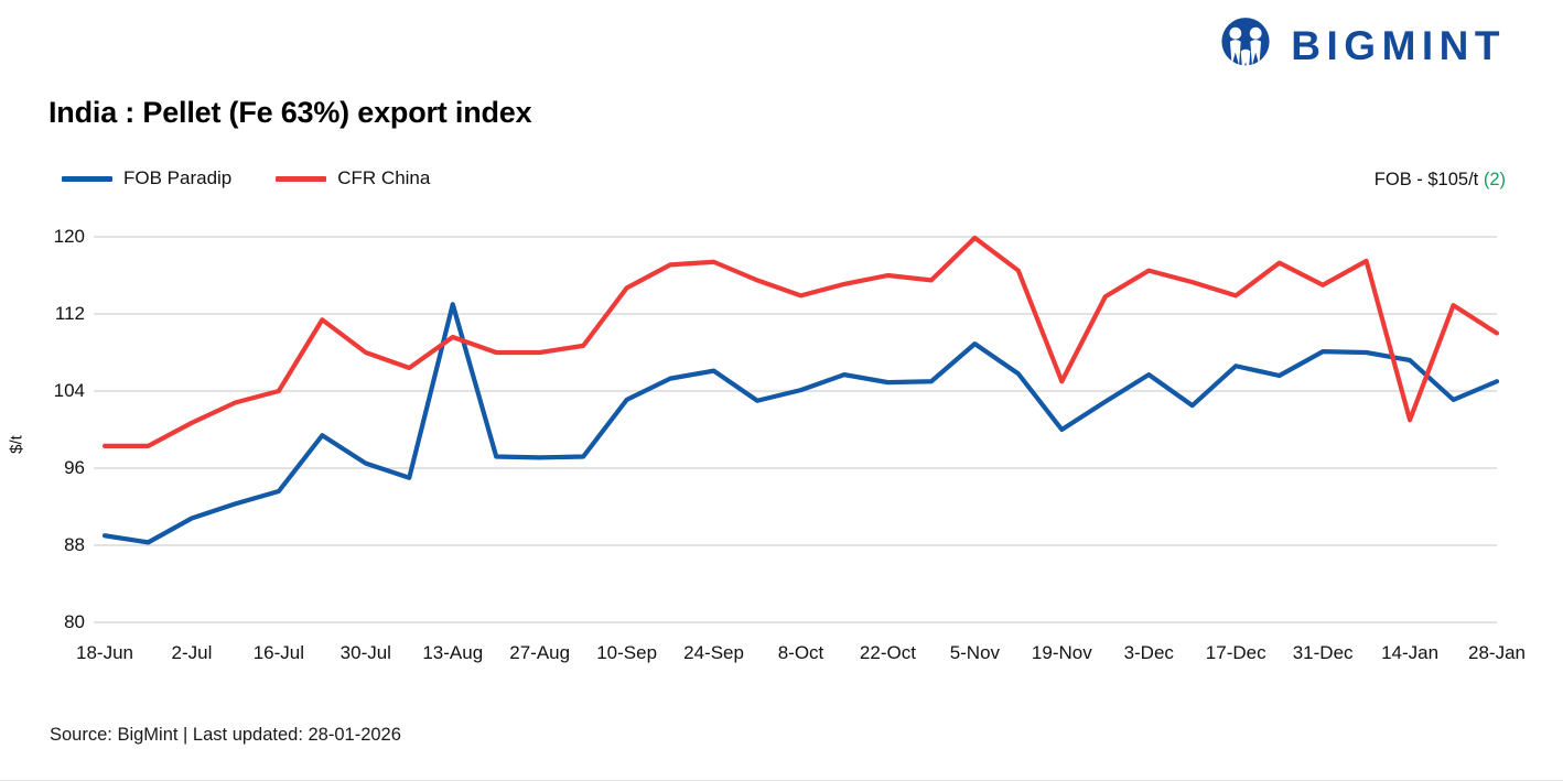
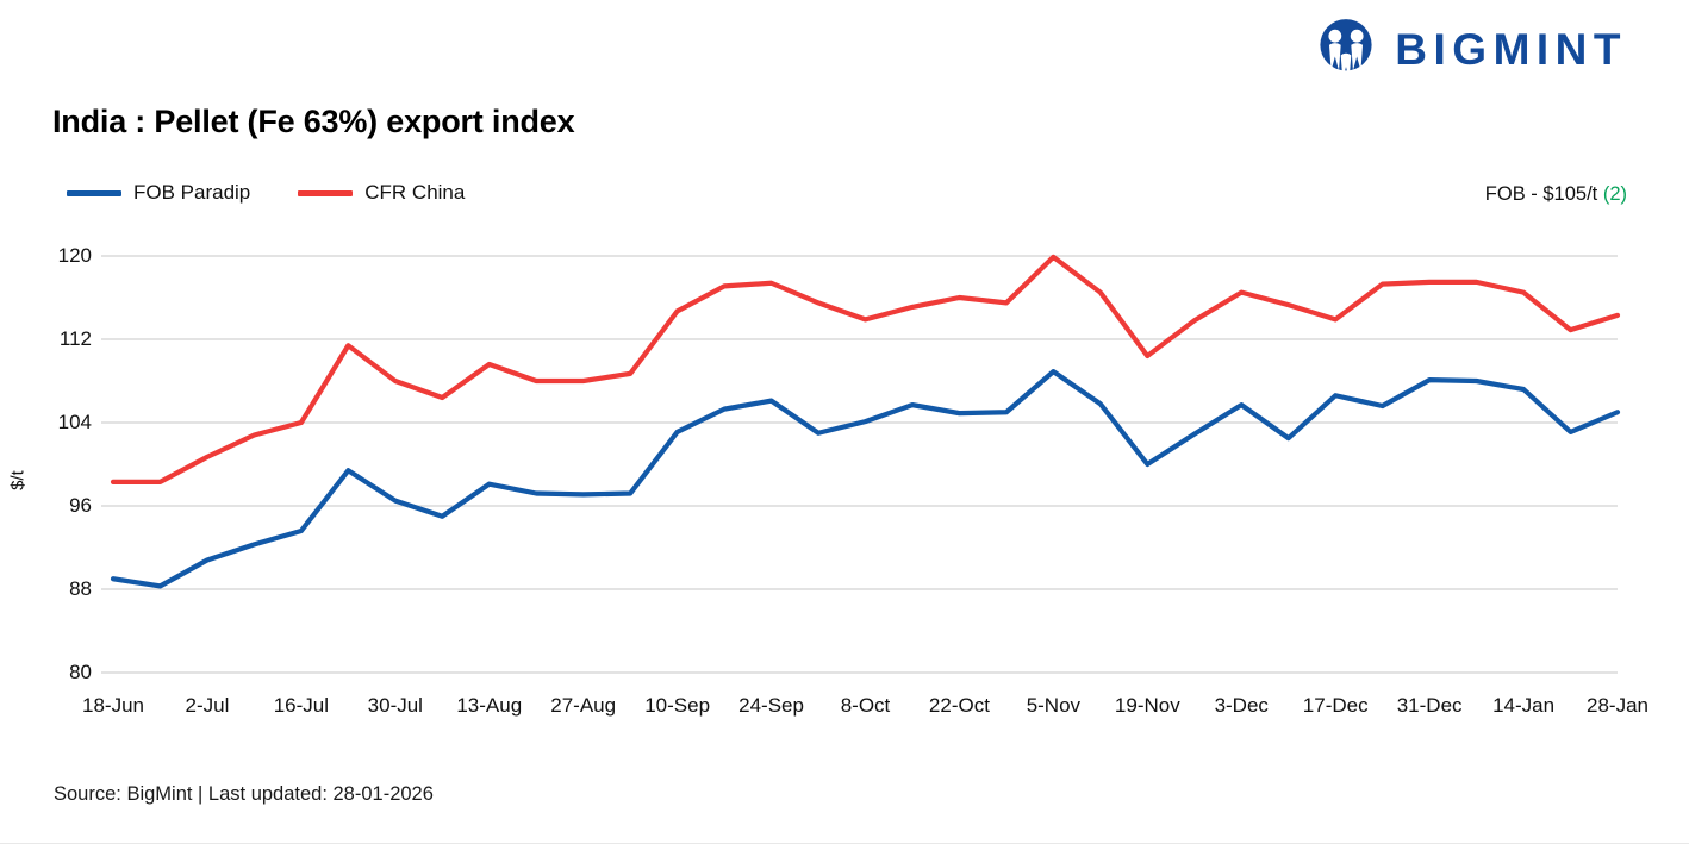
FOB Paradip/13-Aug: 113 -> 98
CFR China/19-Nov: 105 -> 110
CFR China/31-Dec: 115 -> 118
CFR China/14-Jan: 101 -> 116
CFR China/28-Jan: 110 -> 114
